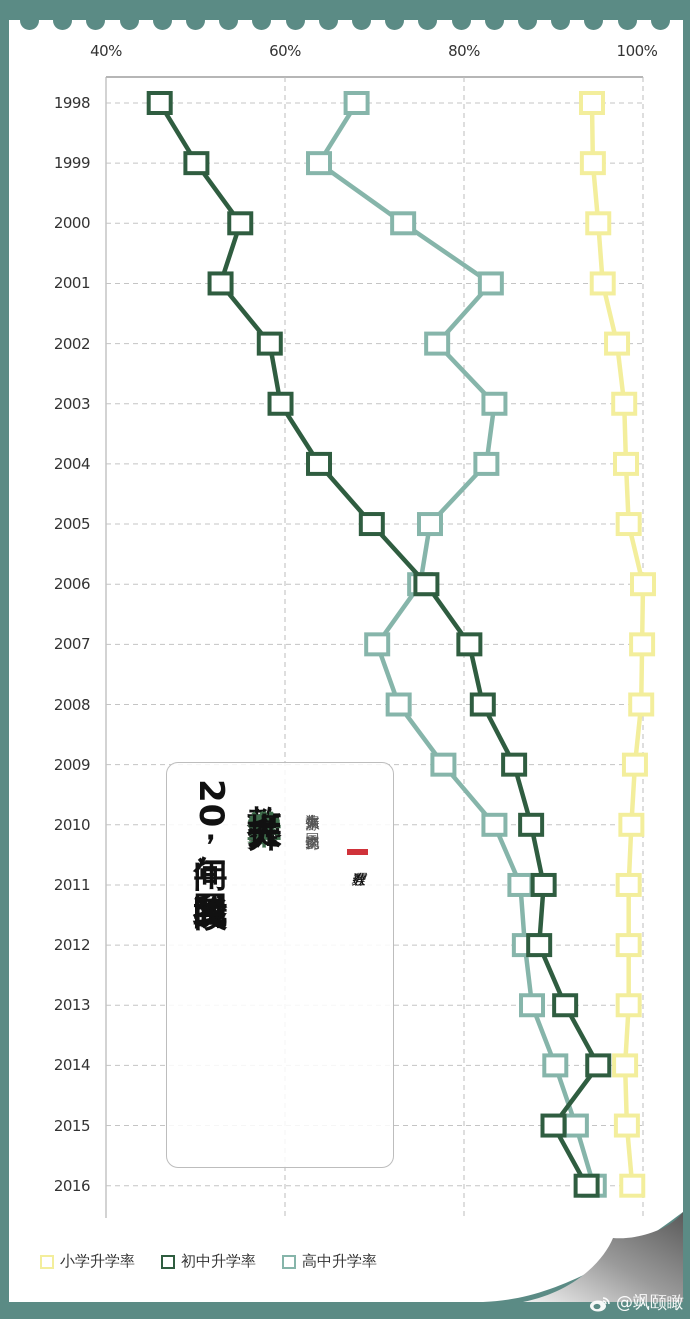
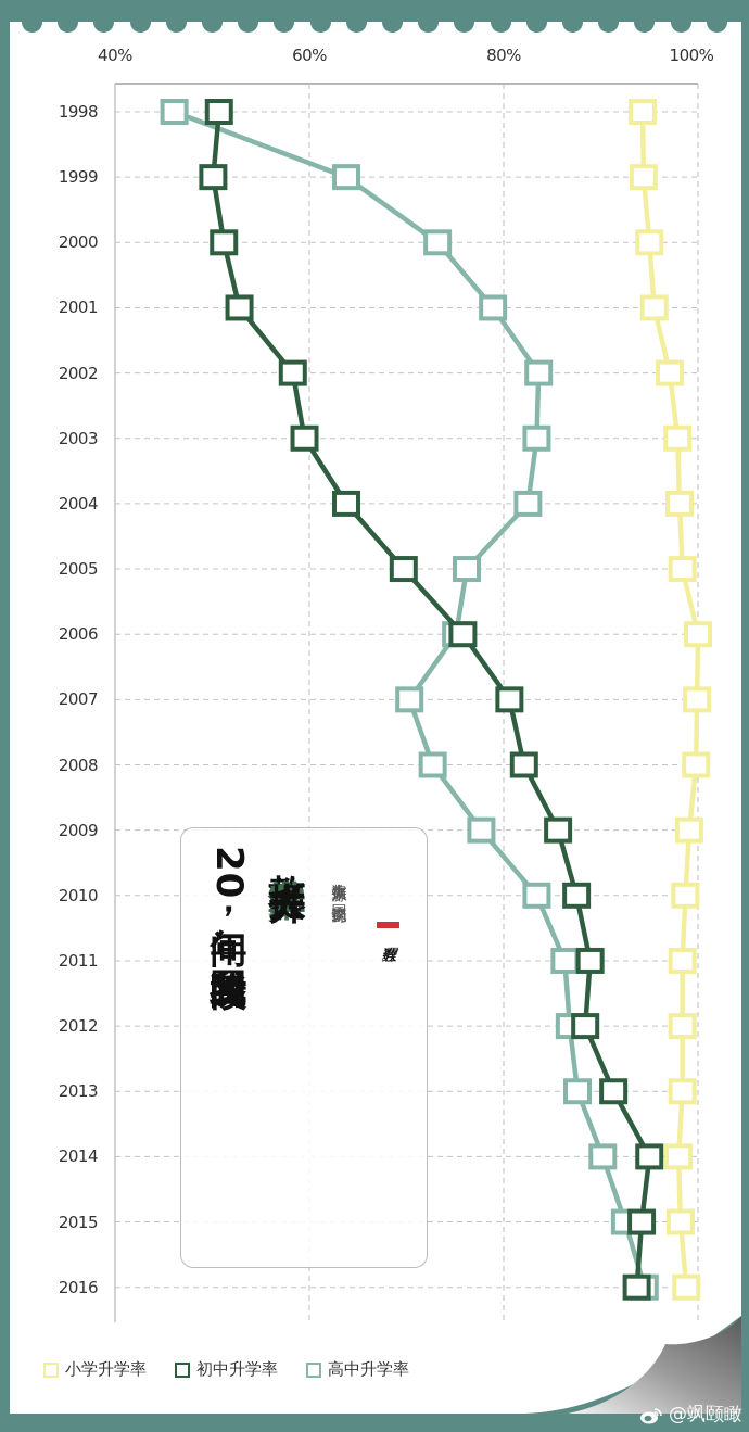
初中升学率/1998: 46% -> 51%
高中升学率/1998: 68% -> 46%
初中升学率/2000: 55% -> 51%
高中升学率/2001: 83% -> 79%
高中升学率/2002: 77% -> 84%
初中升学率/2015: 90% -> 94%
